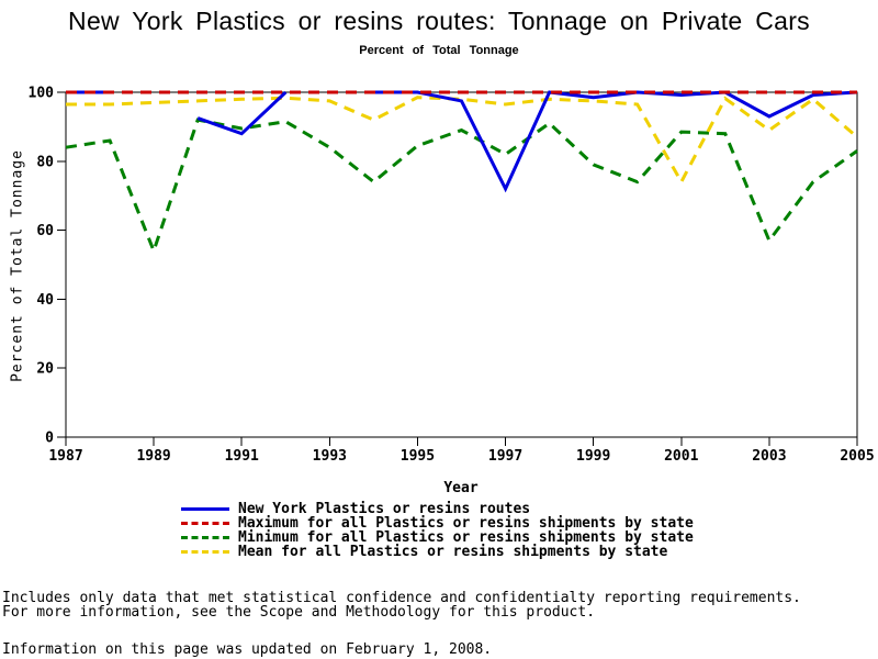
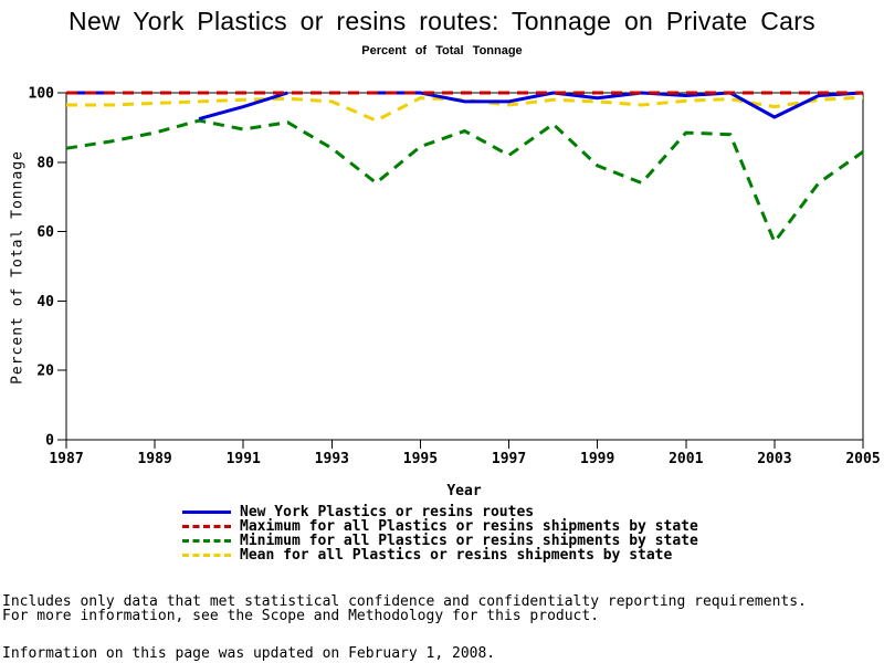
Minimum for all Plastics or resins shipments by state/1989: 54 -> 88
New York Plastics or resins routes/1991: 88 -> 96
New York Plastics or resins routes/1997: 72 -> 98
Mean for all Plastics or resins shipments by state/2001: 74 -> 98
Mean for all Plastics or resins shipments by state/2003: 89 -> 96
Mean for all Plastics or resins shipments by state/2005: 87 -> 99
